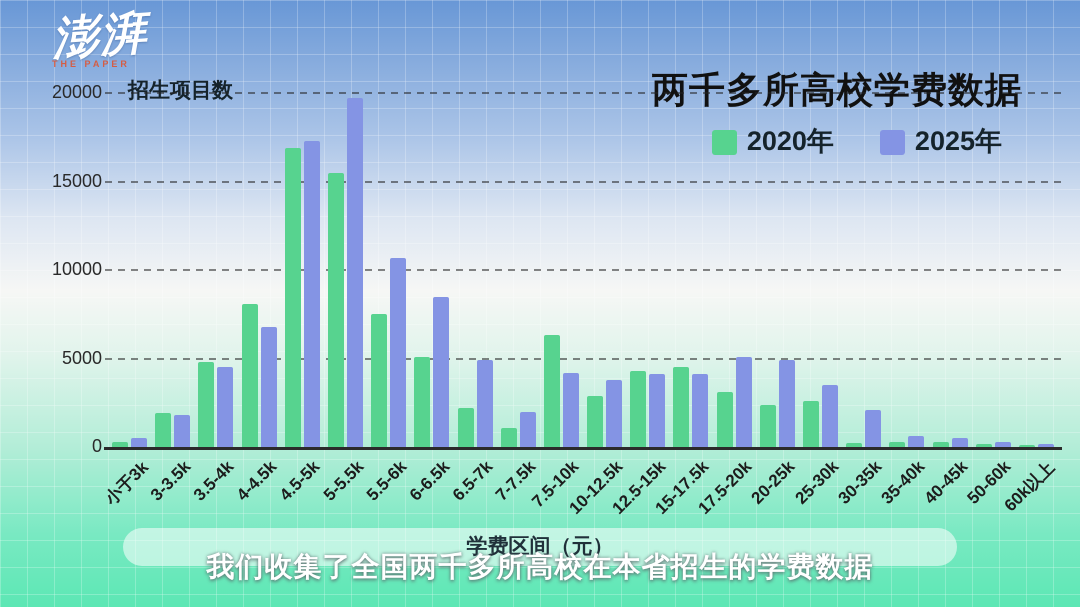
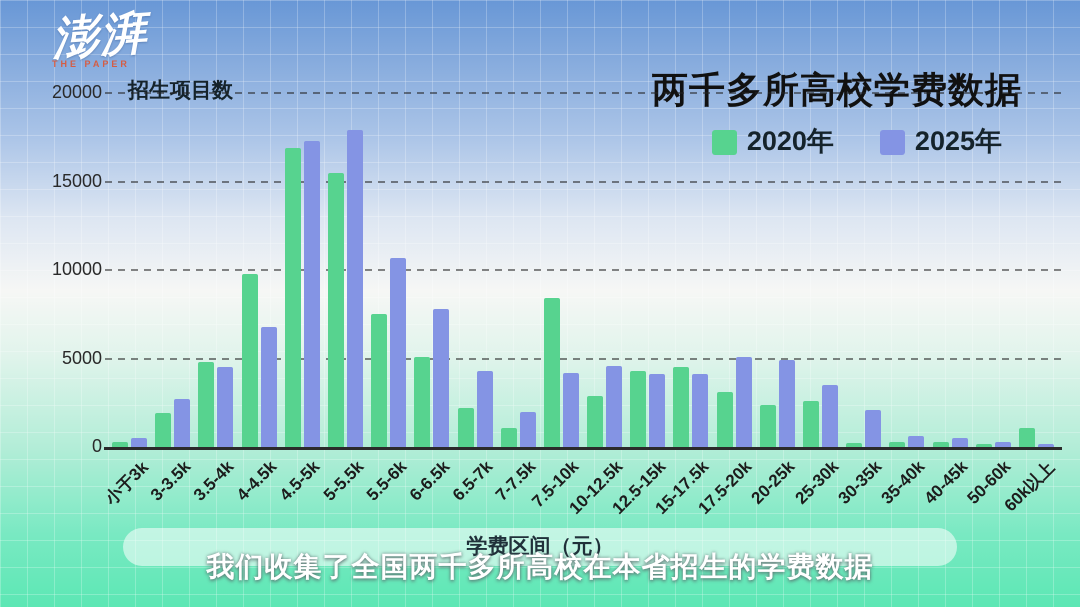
2025年/3-3.5k: 1800 -> 2700
2020年/4-4.5k: 8100 -> 9800
2025年/5-5.5k: 19700 -> 17900
2025年/6-6.5k: 8500 -> 7800
2025年/6.5-7k: 4900 -> 4300
2020年/7.5-10k: 6300 -> 8400
2025年/10-12.5k: 3800 -> 4600
2020年/60k以上: 100 -> 1100
